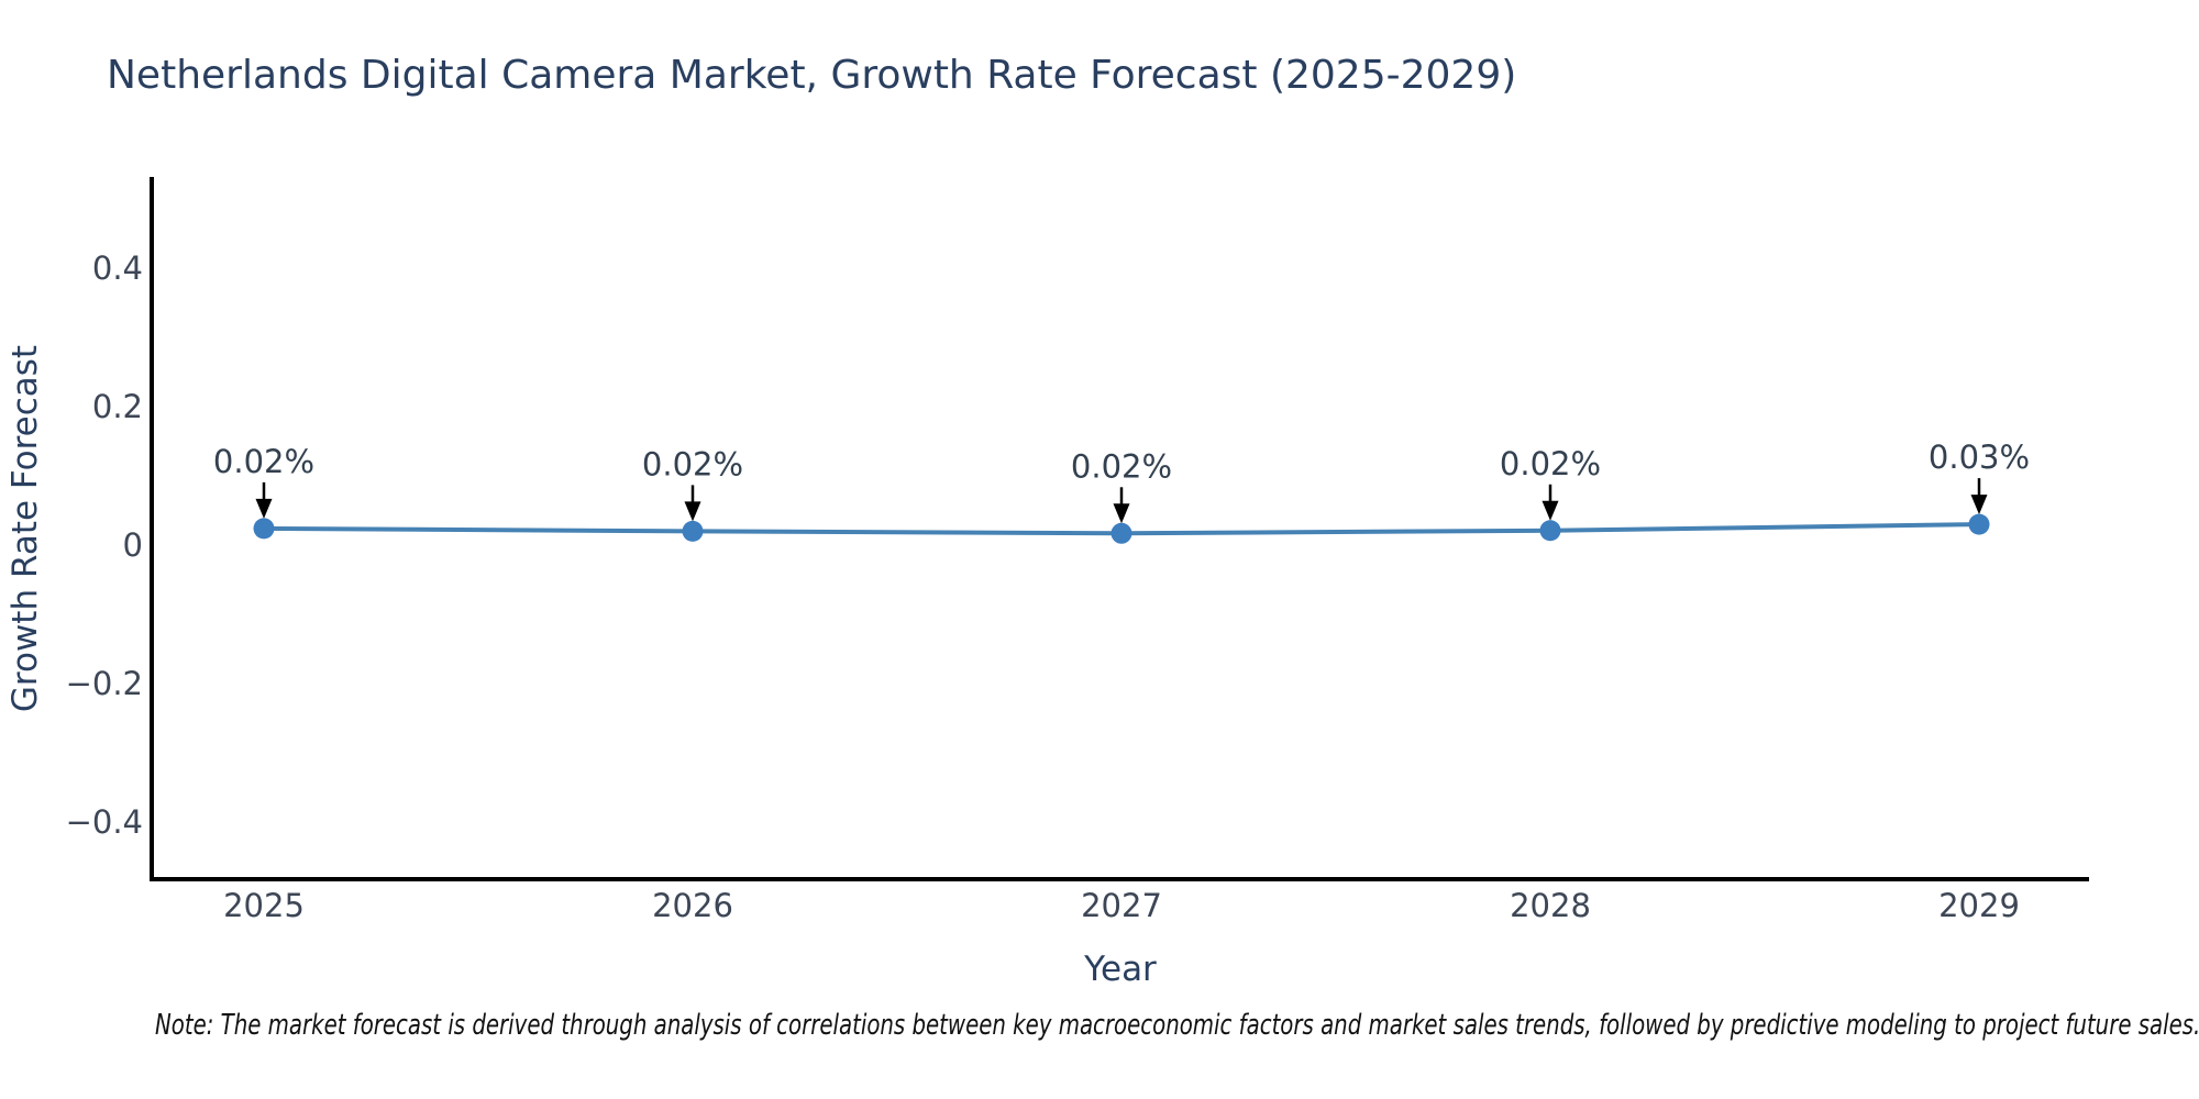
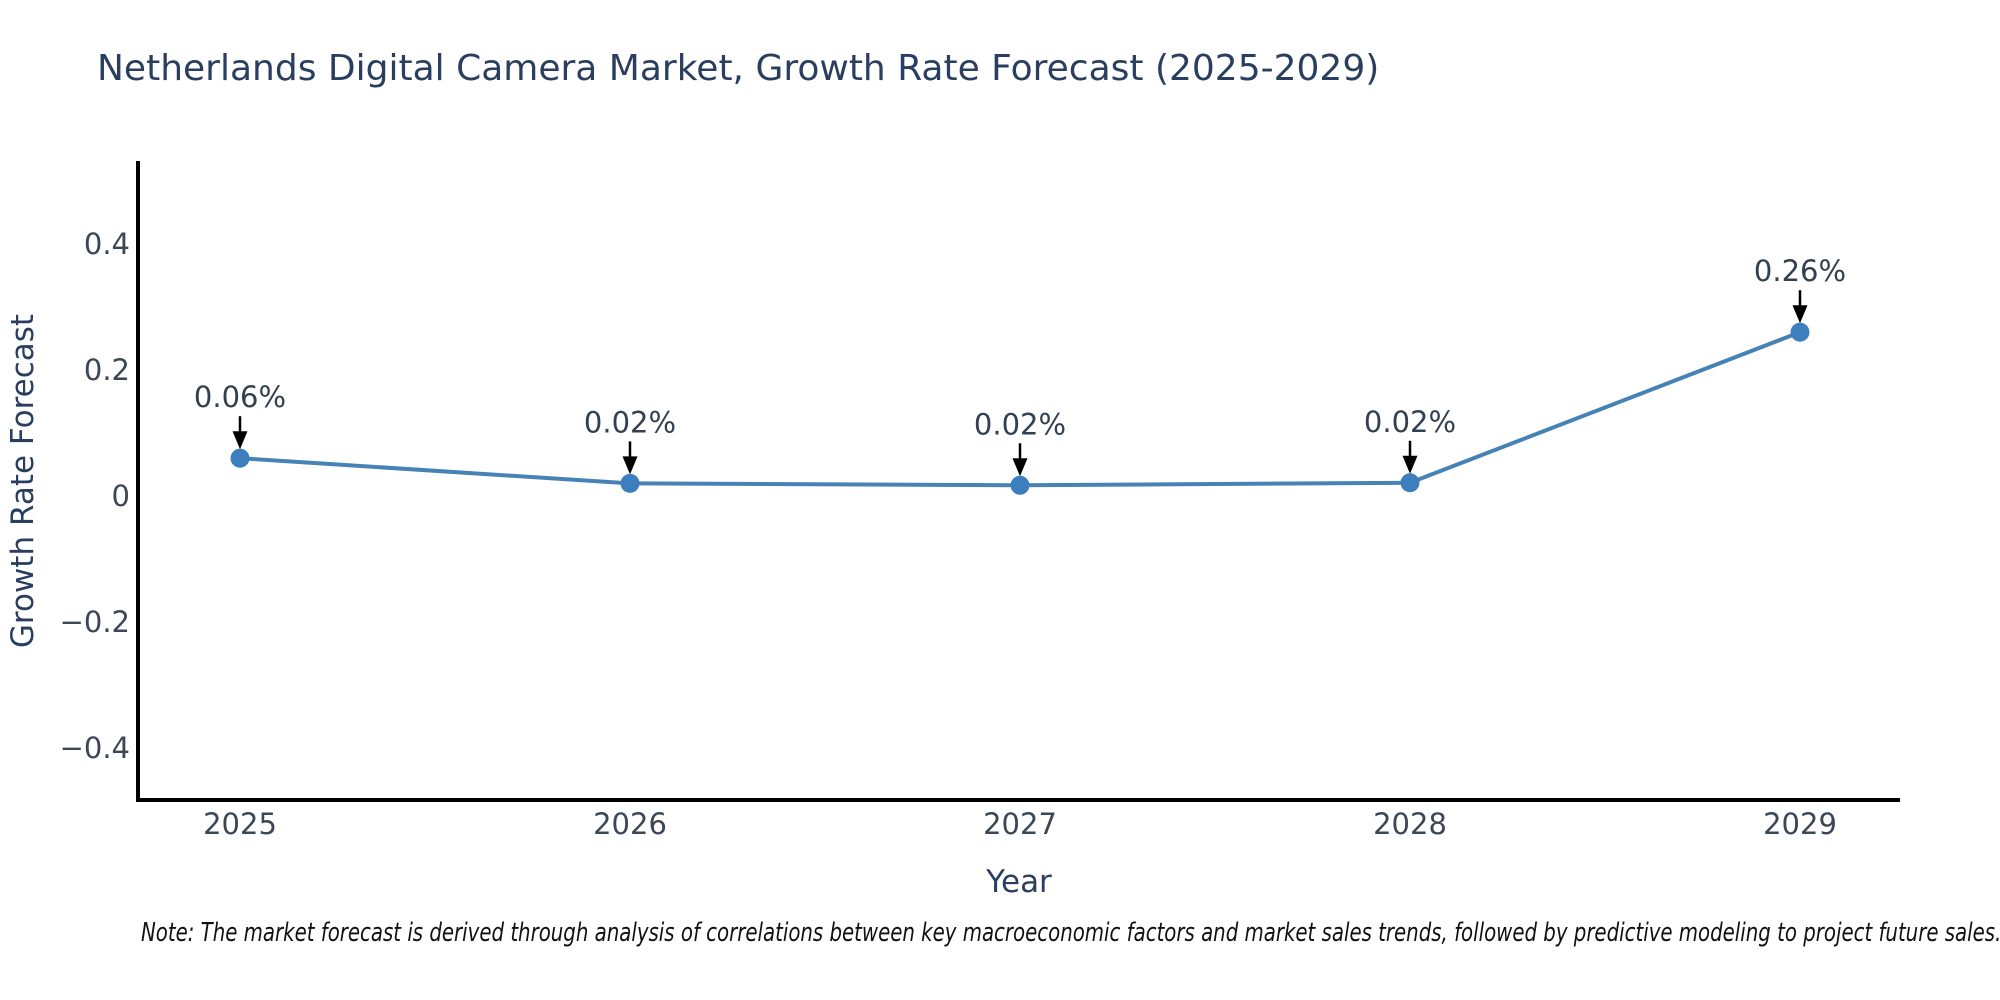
2025: 0.02% -> 0.06%
2029: 0.03% -> 0.26%
